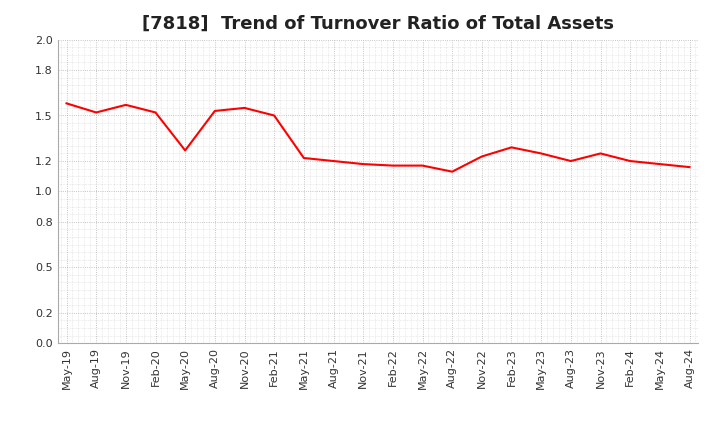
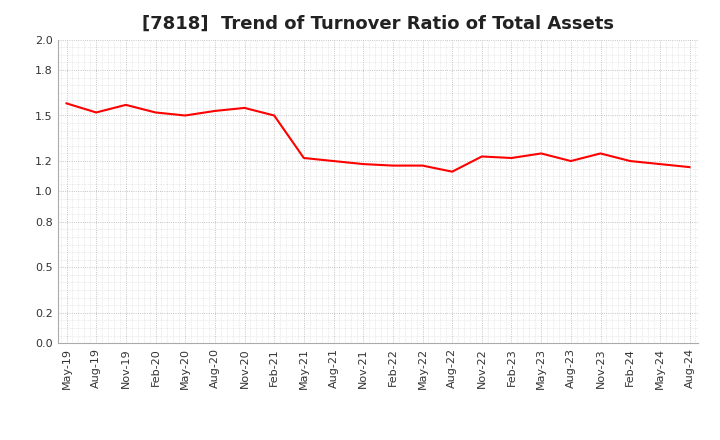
May-20: 1.27 -> 1.50
Feb-23: 1.29 -> 1.22
